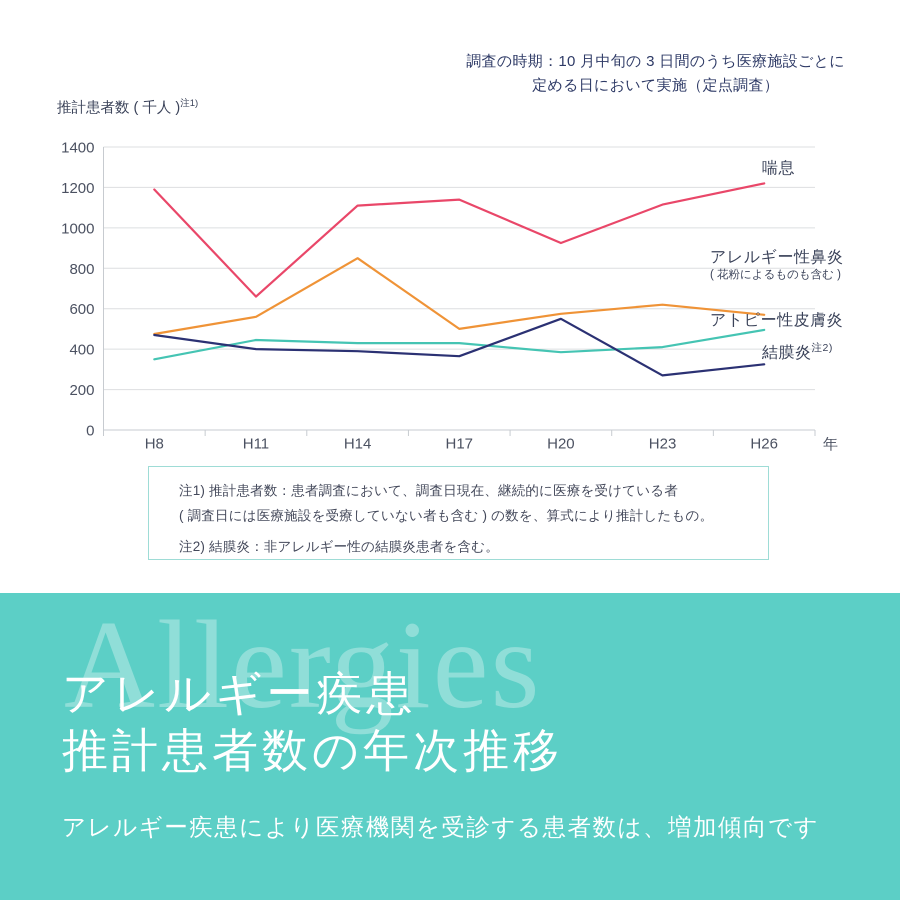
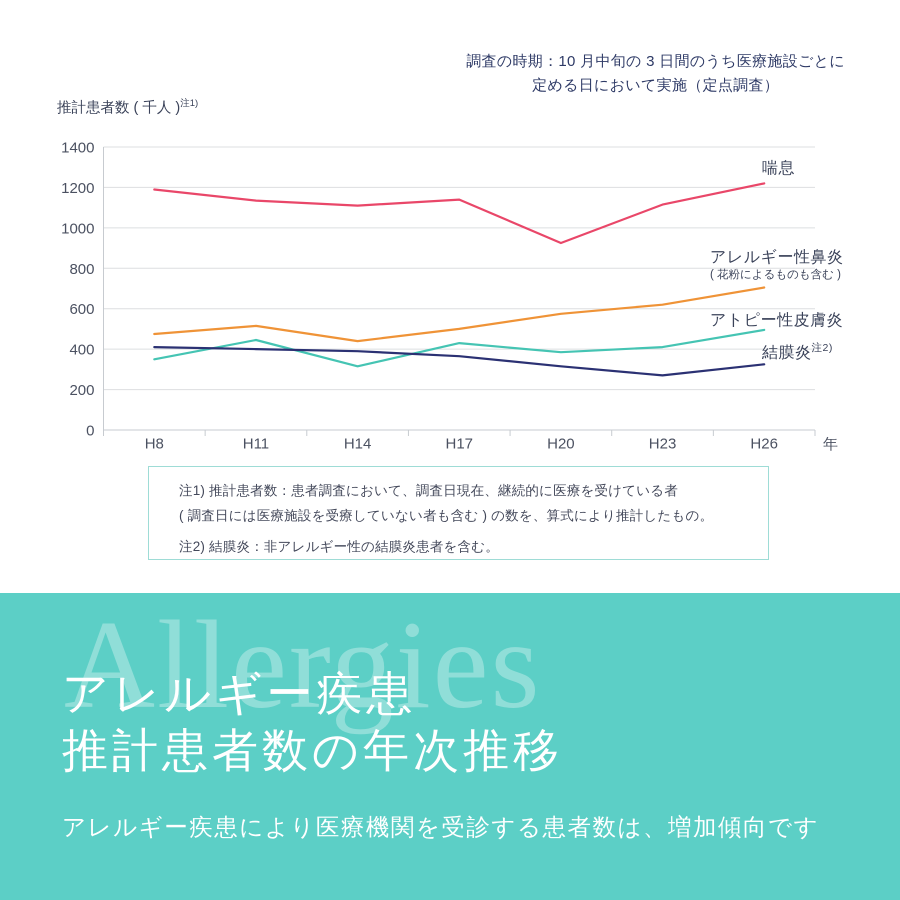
結膜炎/H8: 470 -> 410
喘息/H11: 660 -> 1140
アレルギー性鼻炎/H11: 560 -> 520
アレルギー性鼻炎/H14: 850 -> 440
アトピー性皮膚炎/H14: 430 -> 320
結膜炎/H20: 550 -> 320
アレルギー性鼻炎/H26: 570 -> 700
